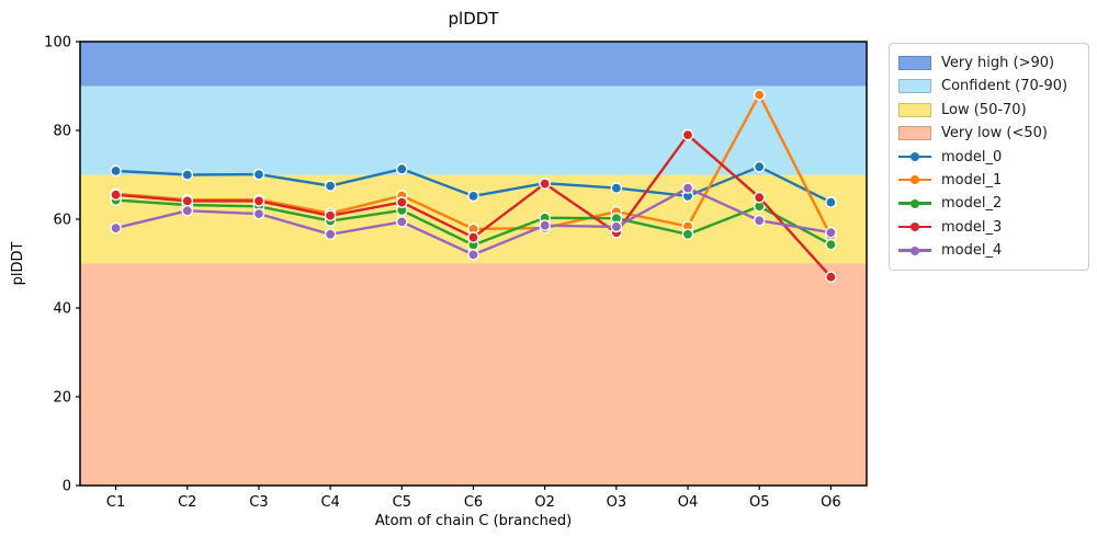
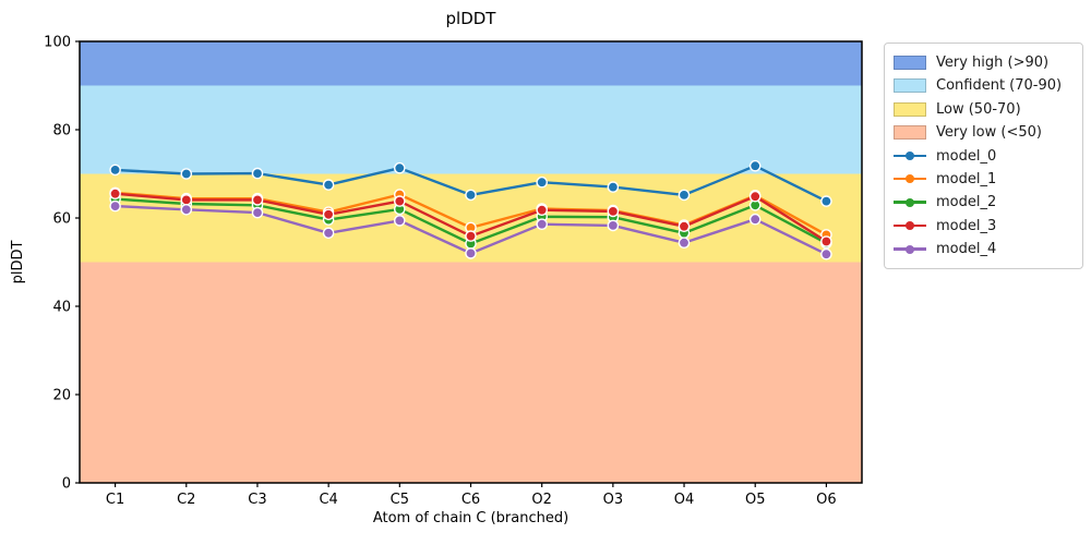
model_4/C1: 58 -> 63
model_1/O2: 58 -> 62
model_3/O2: 68 -> 62
model_3/O3: 57 -> 62
model_3/O4: 79 -> 58
model_4/O4: 67 -> 54
model_1/O5: 88 -> 65
model_3/O6: 47 -> 55
model_4/O6: 57 -> 52
